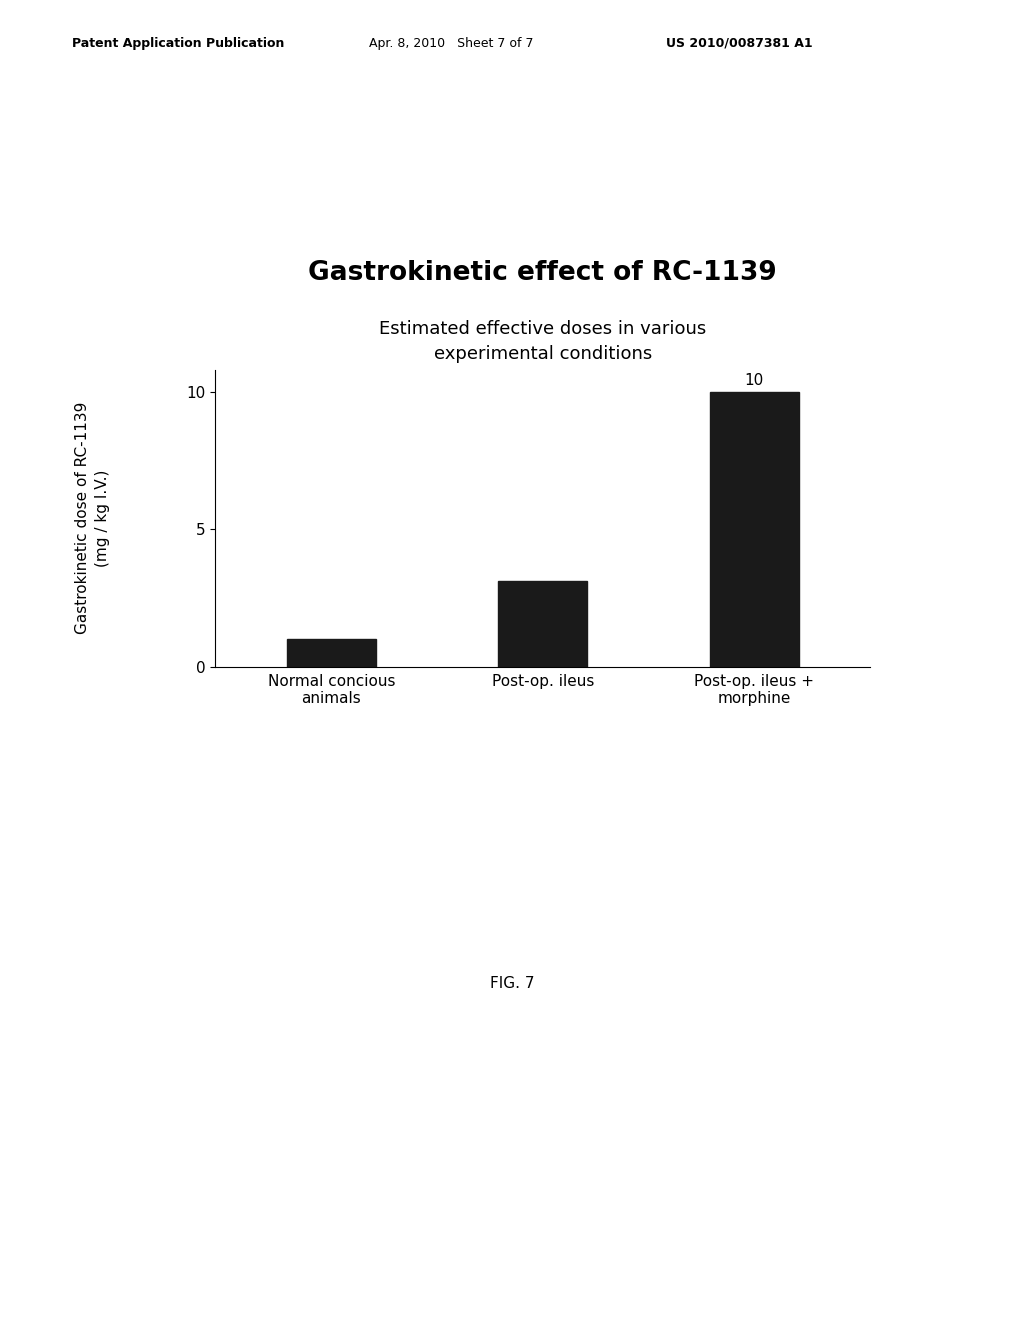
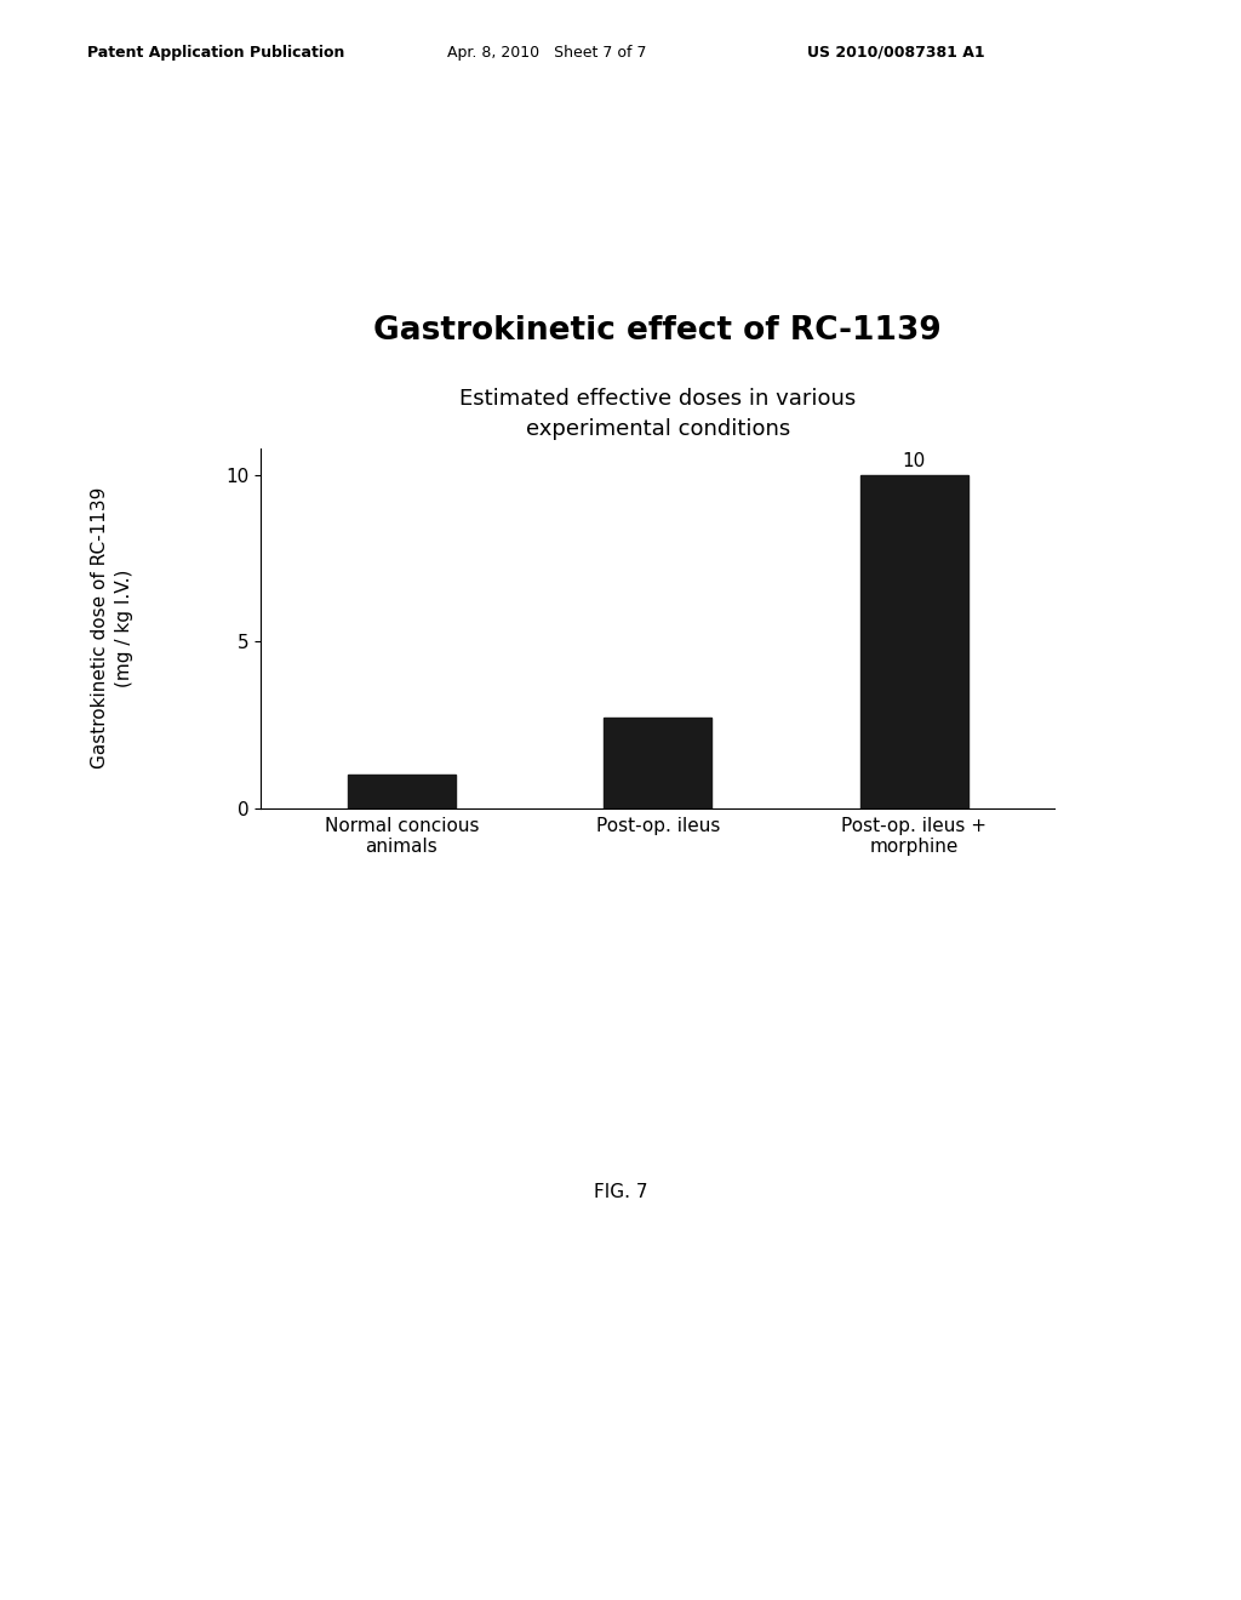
Post-op. ileus: 3.1 -> 2.7
